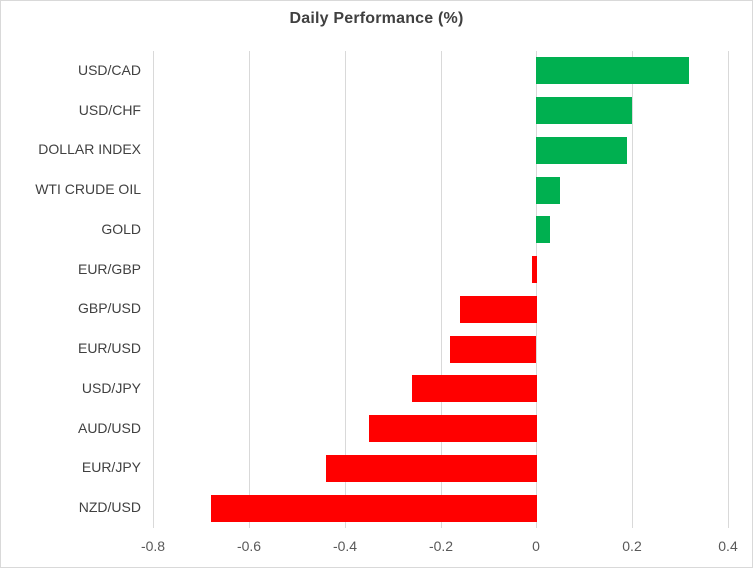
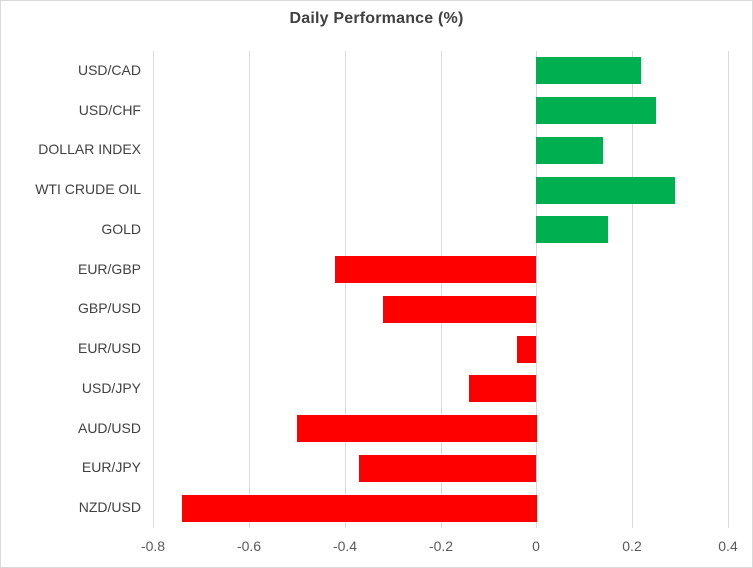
USD/CAD: 0.32 -> 0.22
USD/CHF: 0.20 -> 0.25
DOLLAR INDEX: 0.19 -> 0.14
WTI CRUDE OIL: 0.05 -> 0.29
GOLD: 0.03 -> 0.15
EUR/GBP: -0.01 -> -0.42
GBP/USD: -0.16 -> -0.32
EUR/USD: -0.18 -> -0.04
USD/JPY: -0.26 -> -0.14
AUD/USD: -0.35 -> -0.50
EUR/JPY: -0.44 -> -0.37
NZD/USD: -0.68 -> -0.74
